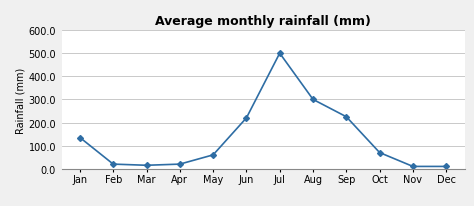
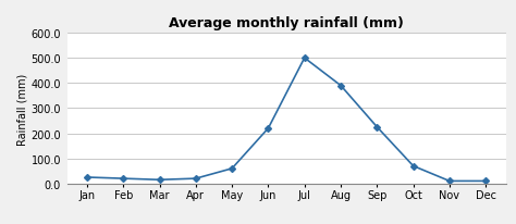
Jan: 135 -> 25
Aug: 300 -> 390
